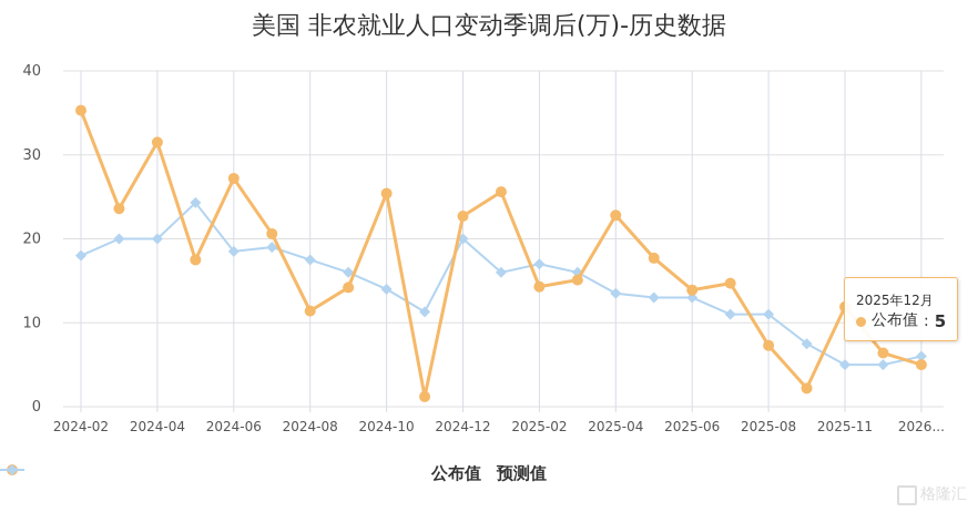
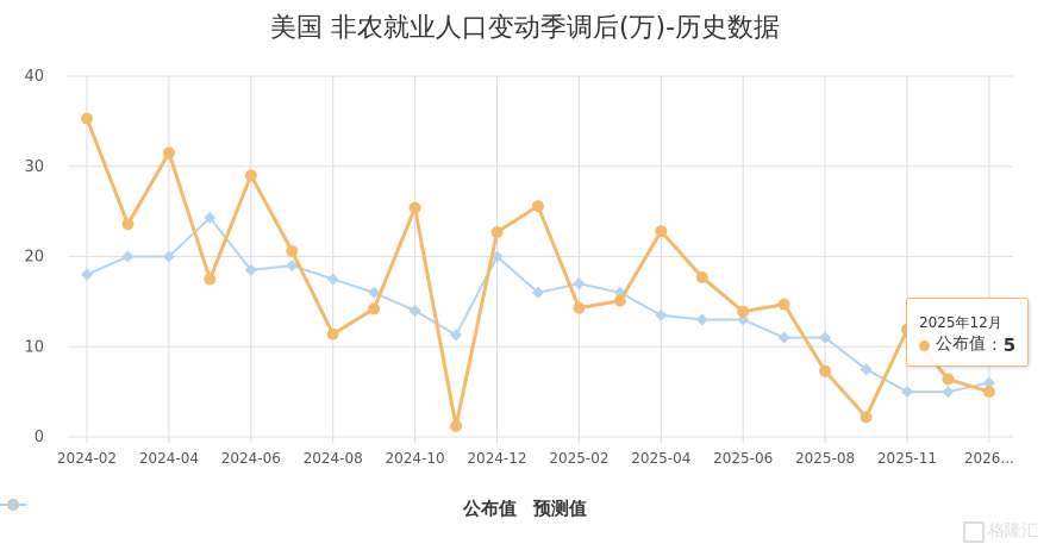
公布值/2024-06: 27 -> 29
